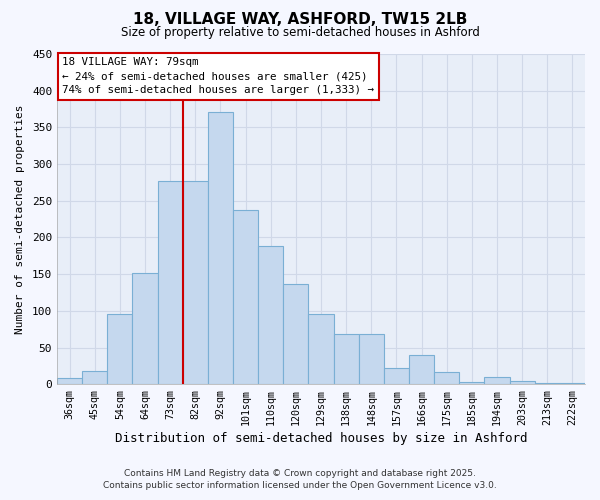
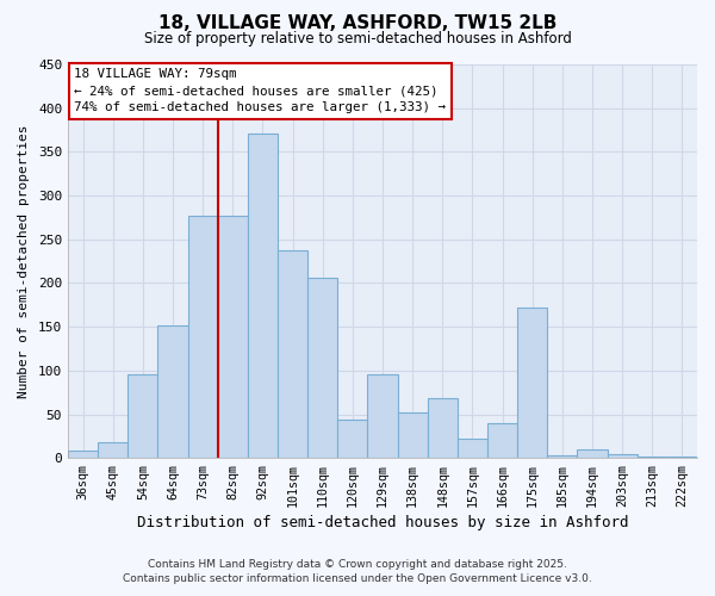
110sqm: 188 -> 206
120sqm: 136 -> 44
138sqm: 68 -> 52
175sqm: 17 -> 172
